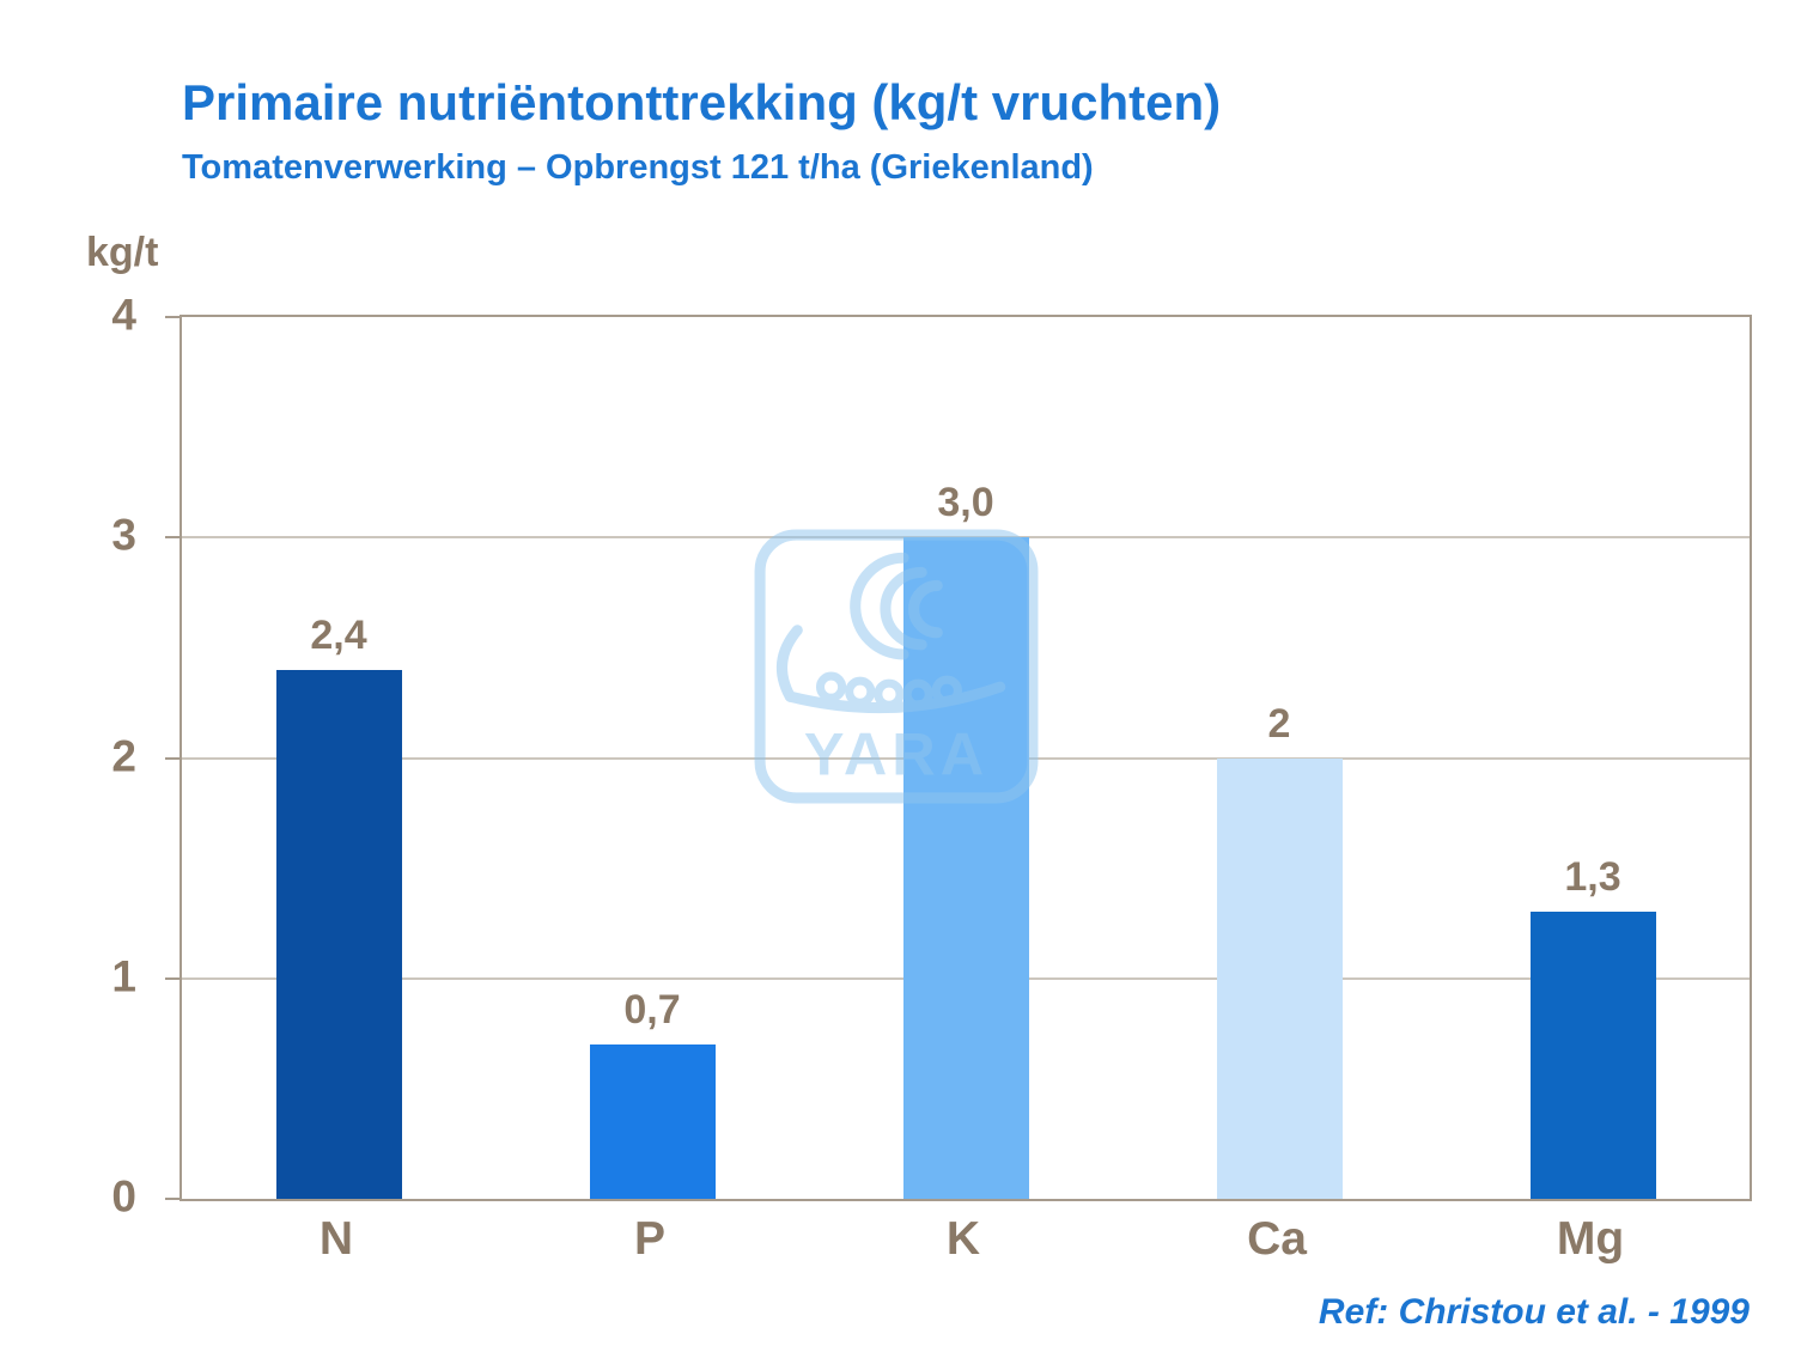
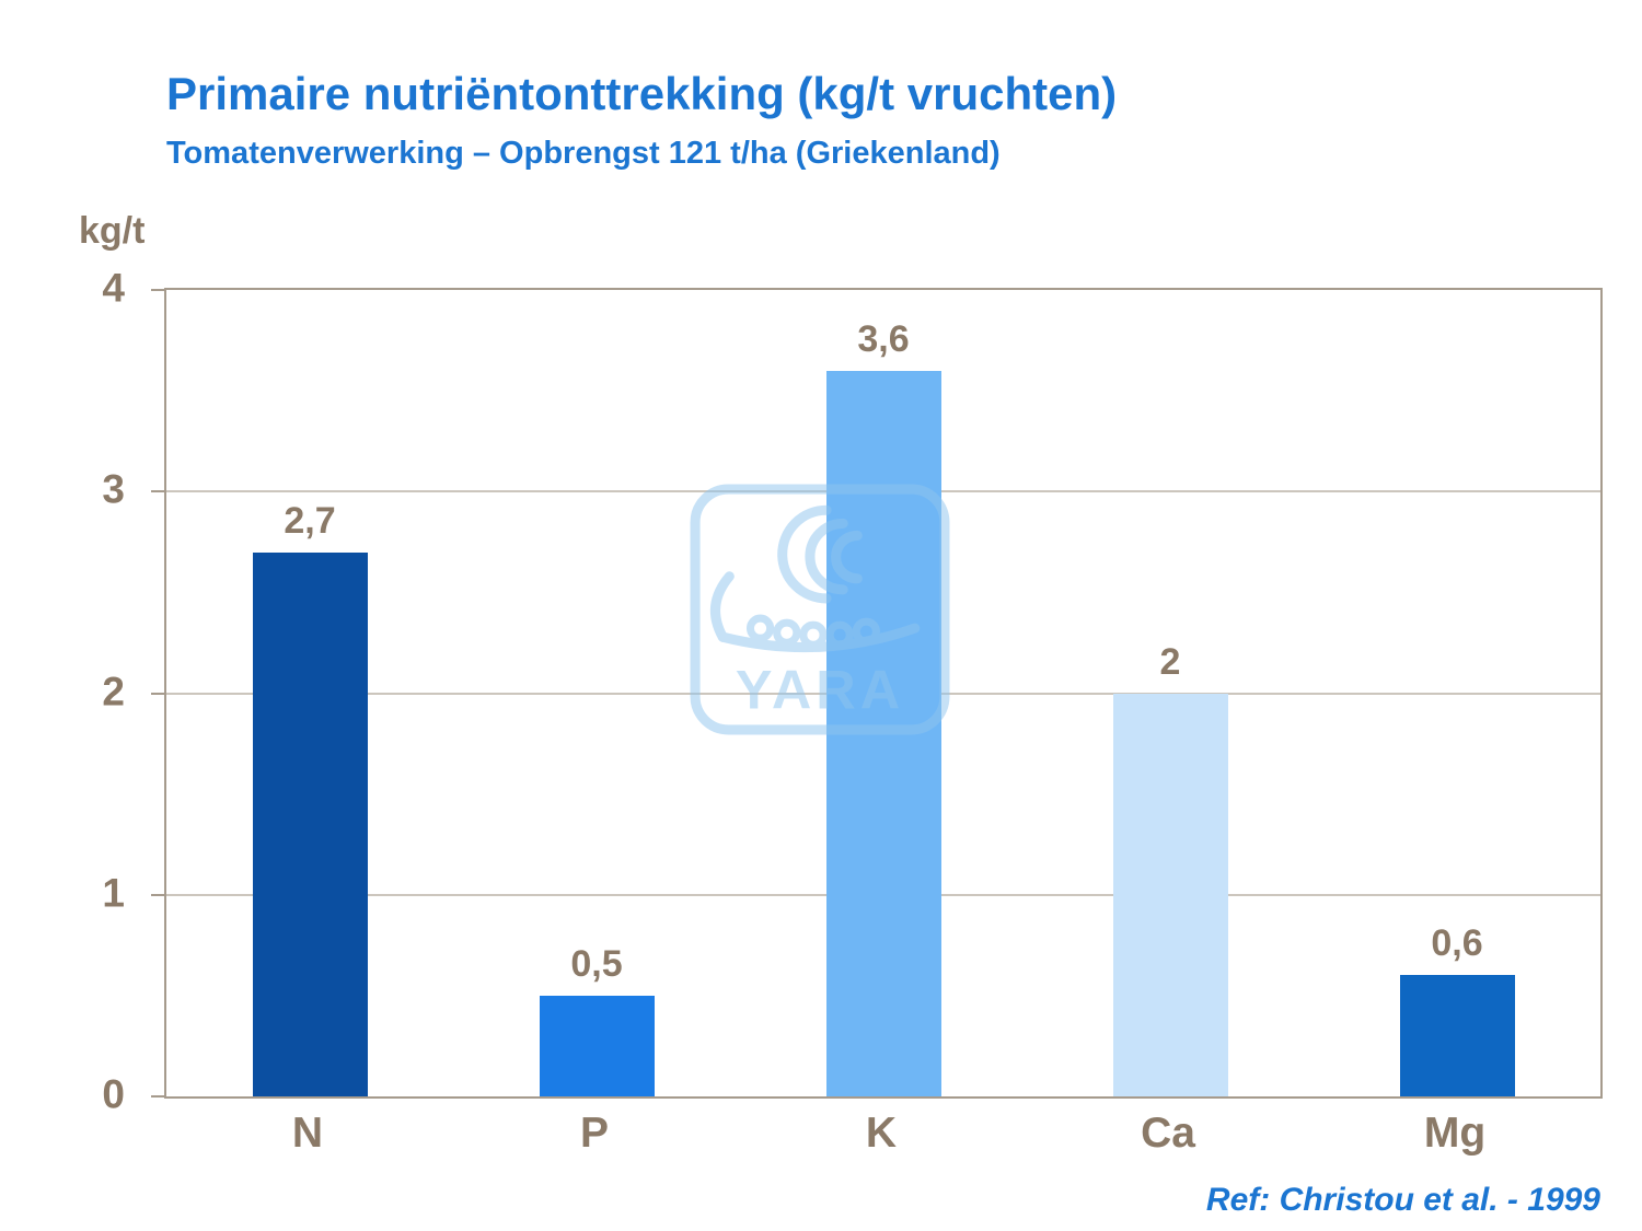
N: 2,4 -> 2,7
P: 0,7 -> 0,5
K: 3,0 -> 3,6
Mg: 1,3 -> 0,6
